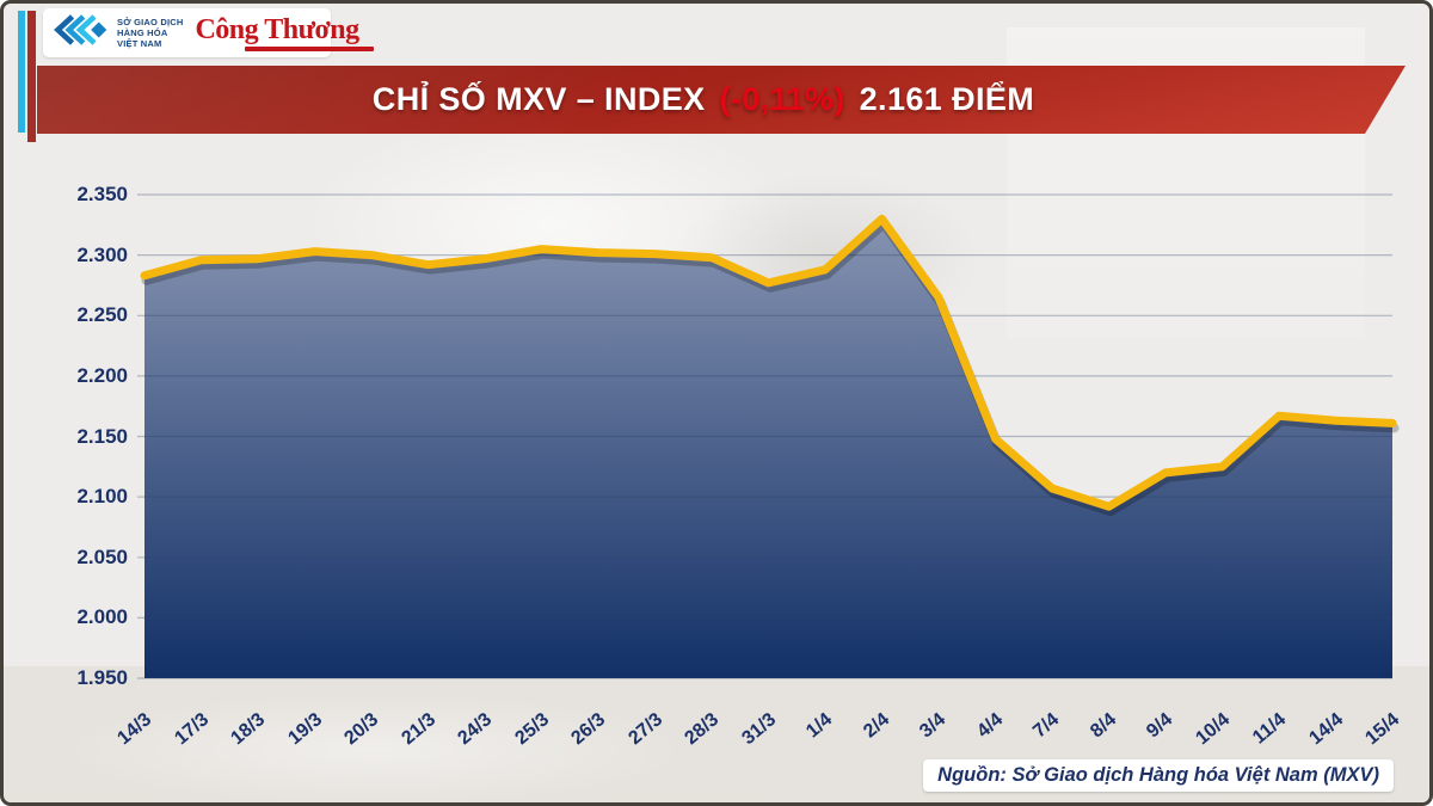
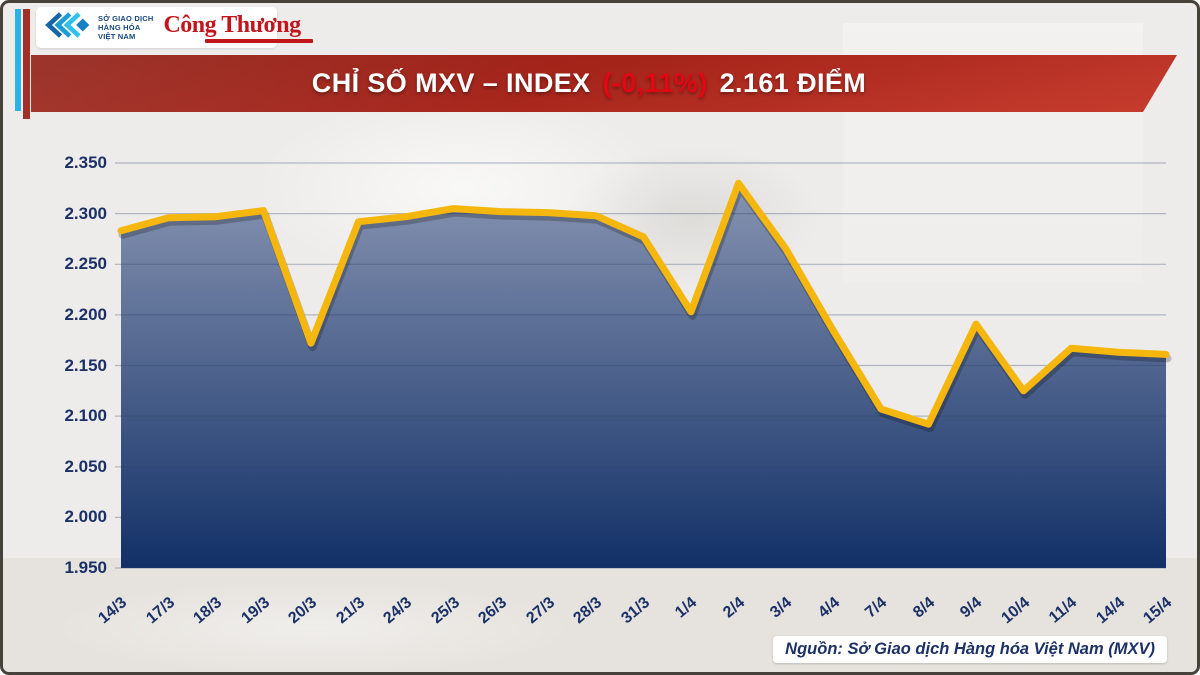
20/3: 2300 -> 2172
1/4: 2288 -> 2203
4/4: 2148 -> 2184
9/4: 2120 -> 2191
